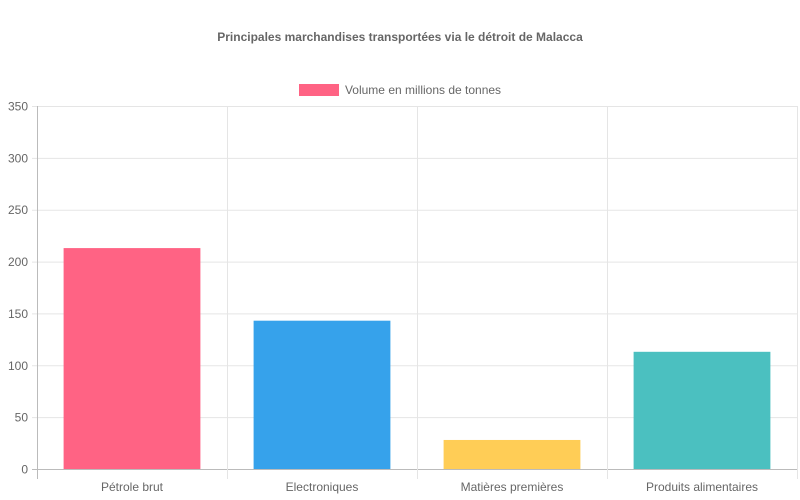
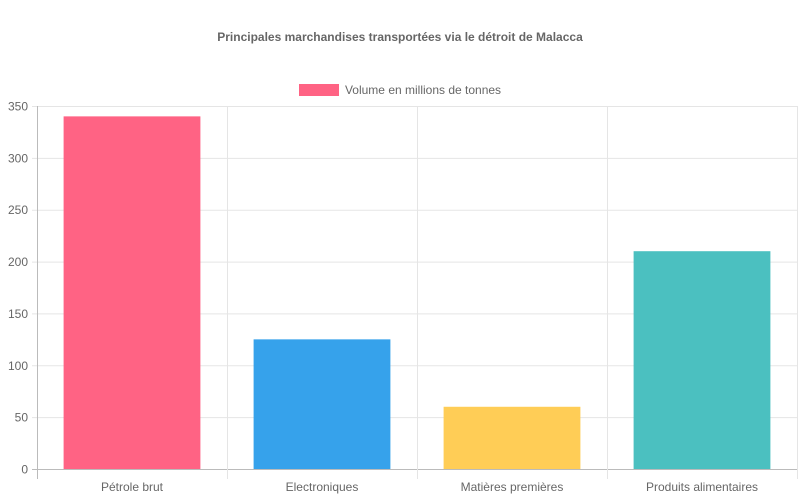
Pétrole brut: 213 -> 340
Electroniques: 143 -> 125
Matières premières: 28 -> 60
Produits alimentaires: 113 -> 210
